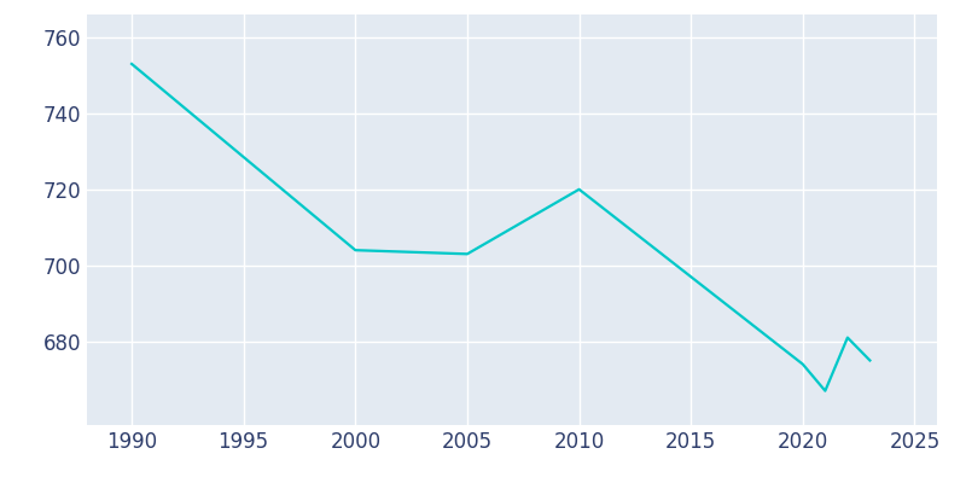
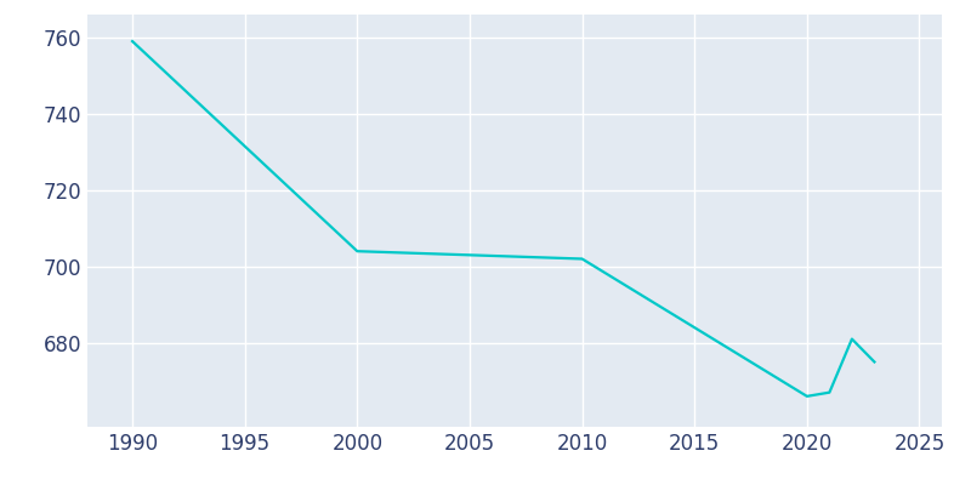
1990: 753 -> 759
2010: 720 -> 702
2020: 674 -> 666
